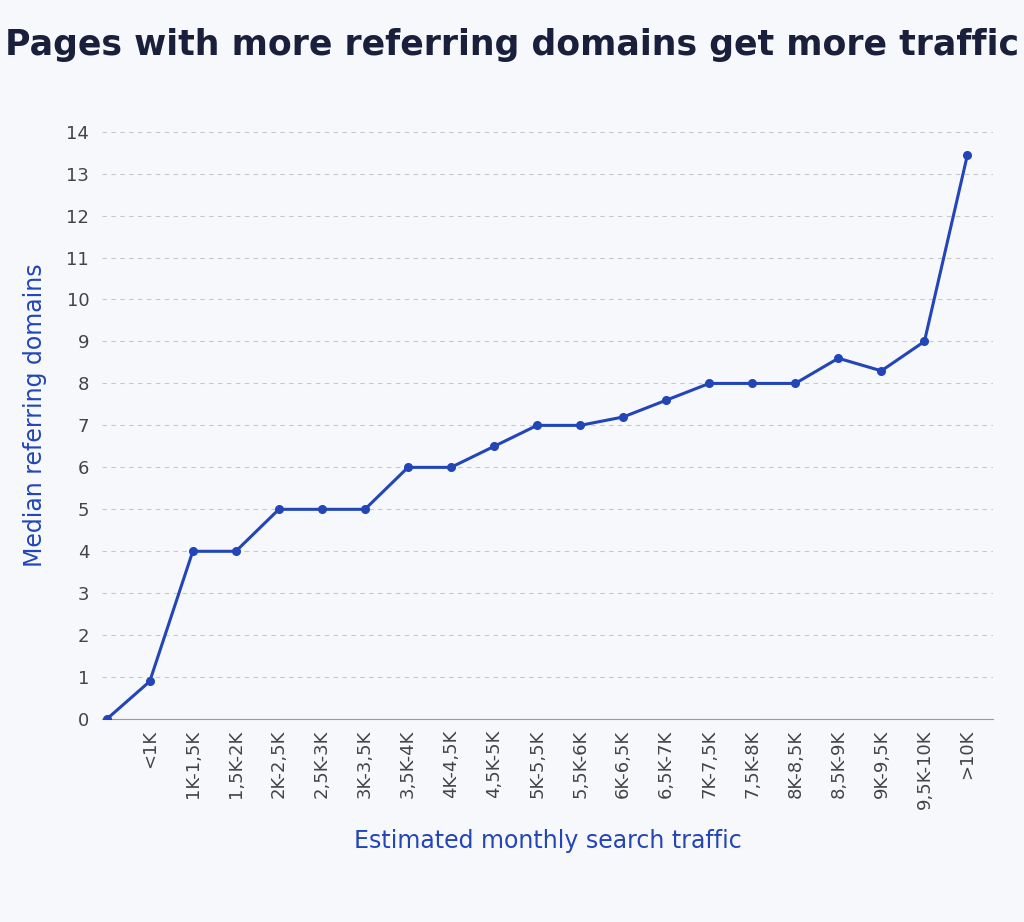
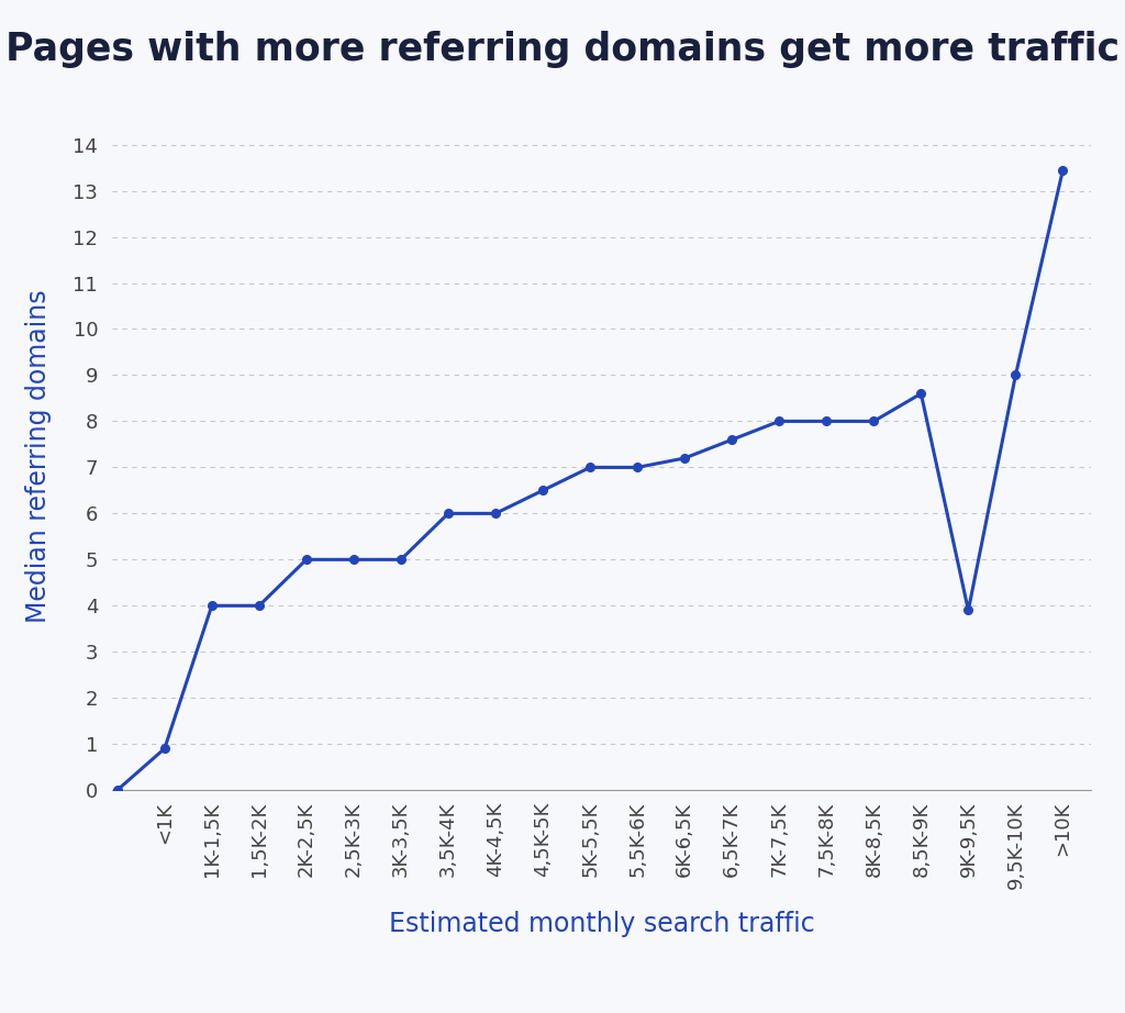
9K-9,5K: 8.30 -> 3.90
